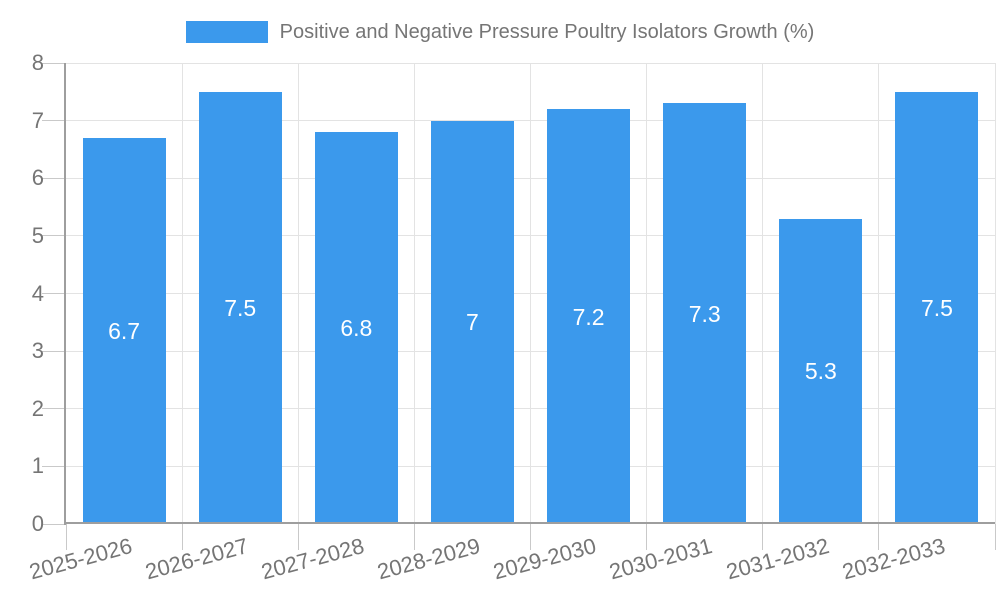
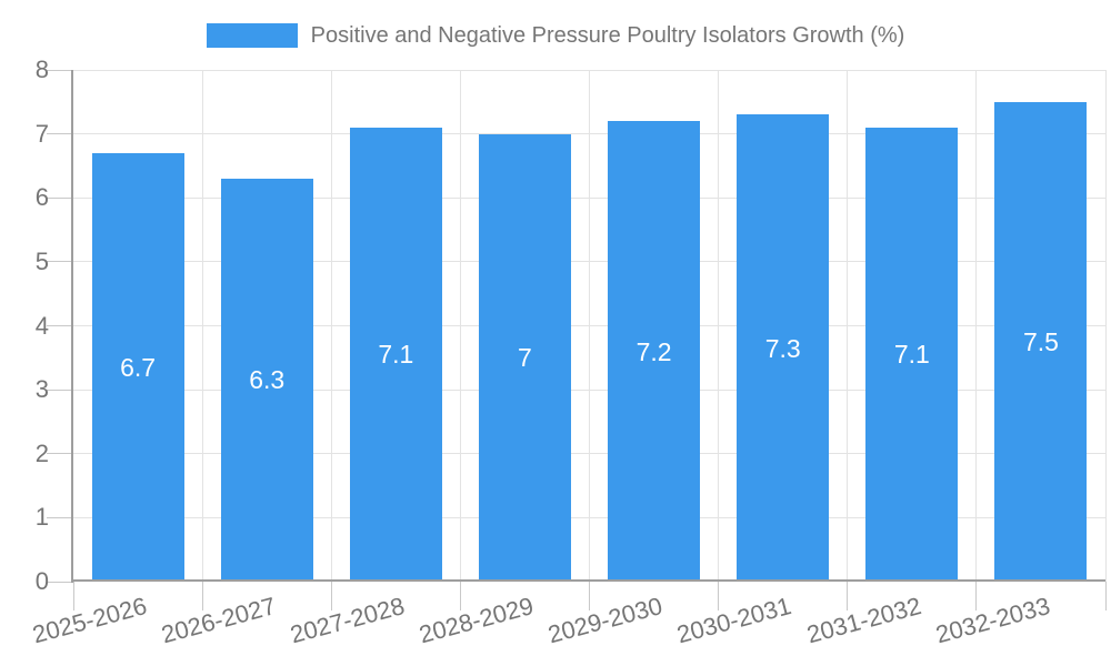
2026-2027: 7.5 -> 6.3
2027-2028: 6.8 -> 7.1
2031-2032: 5.3 -> 7.1
